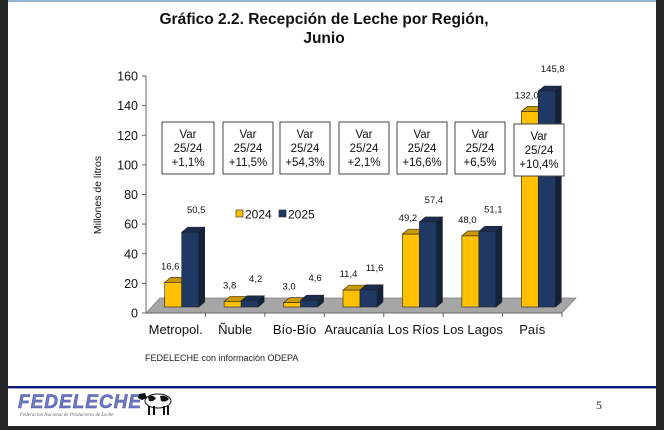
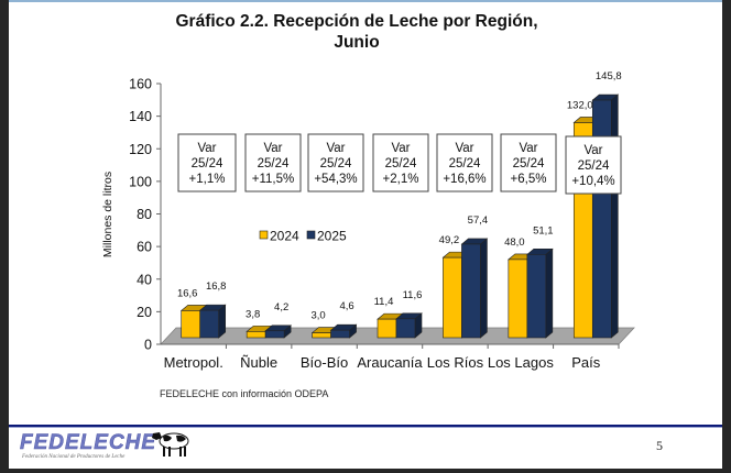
2025/Metropol.: 50,5 -> 16,8
